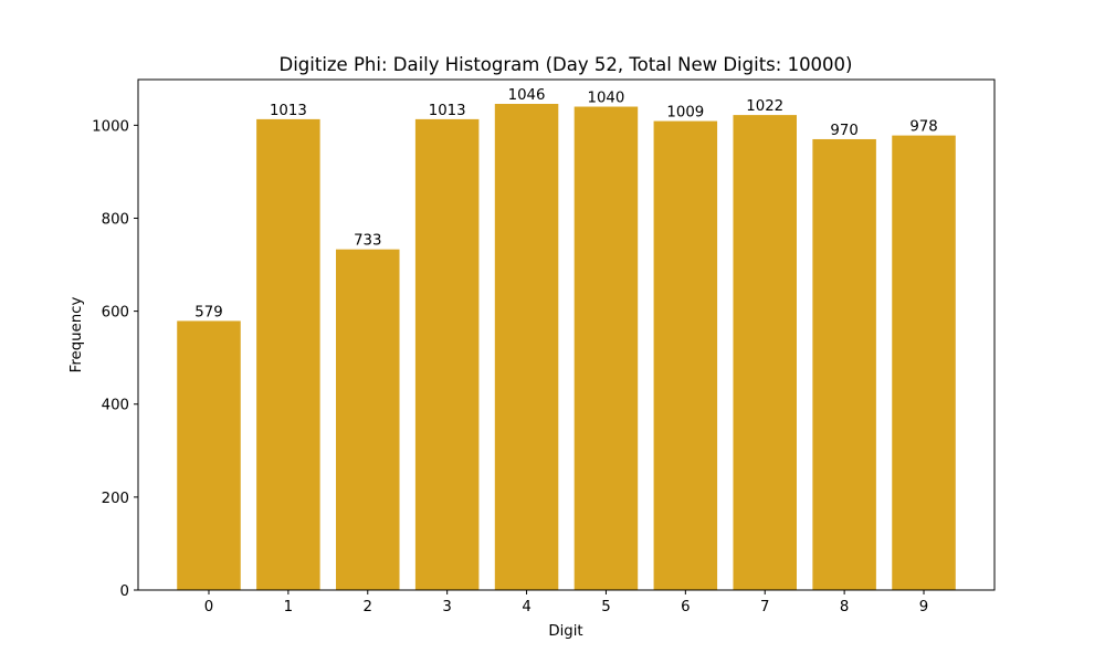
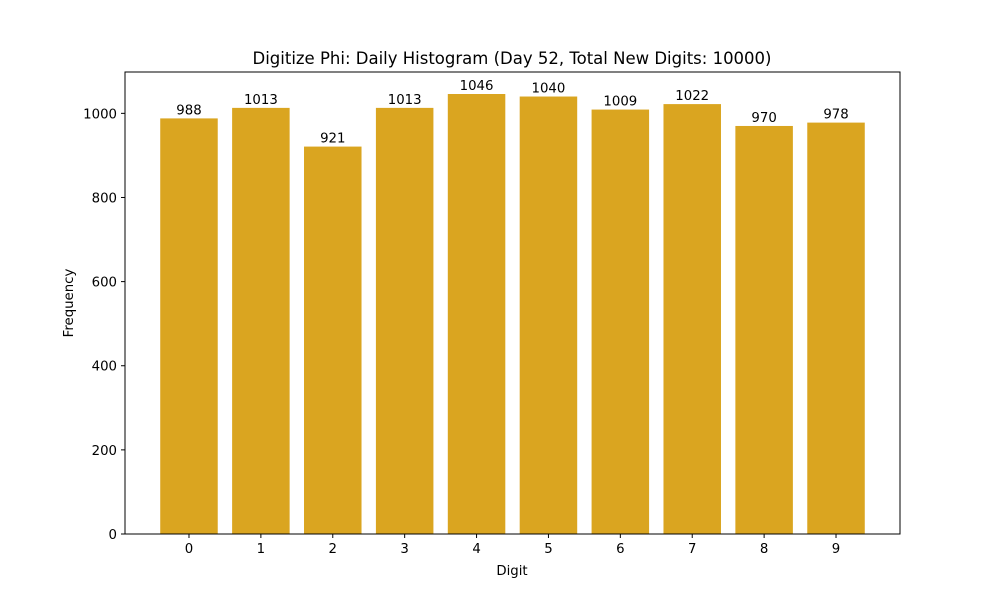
0: 579 -> 988
2: 733 -> 921
